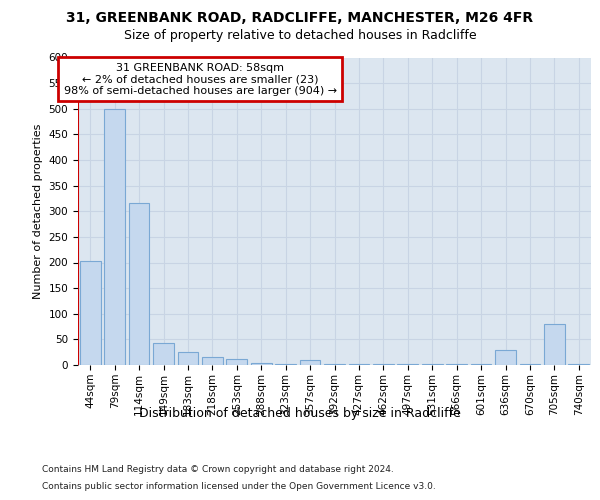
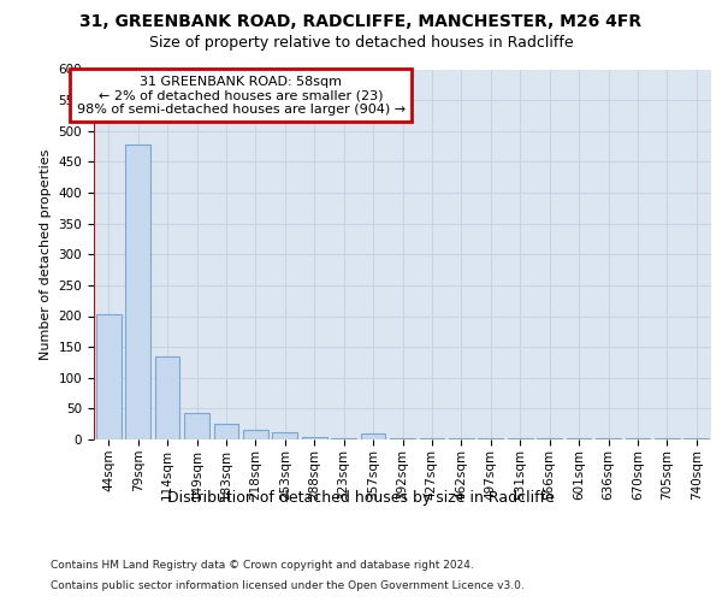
79sqm: 500 -> 478
114sqm: 316 -> 135
636sqm: 30 -> 1
705sqm: 80 -> 1
